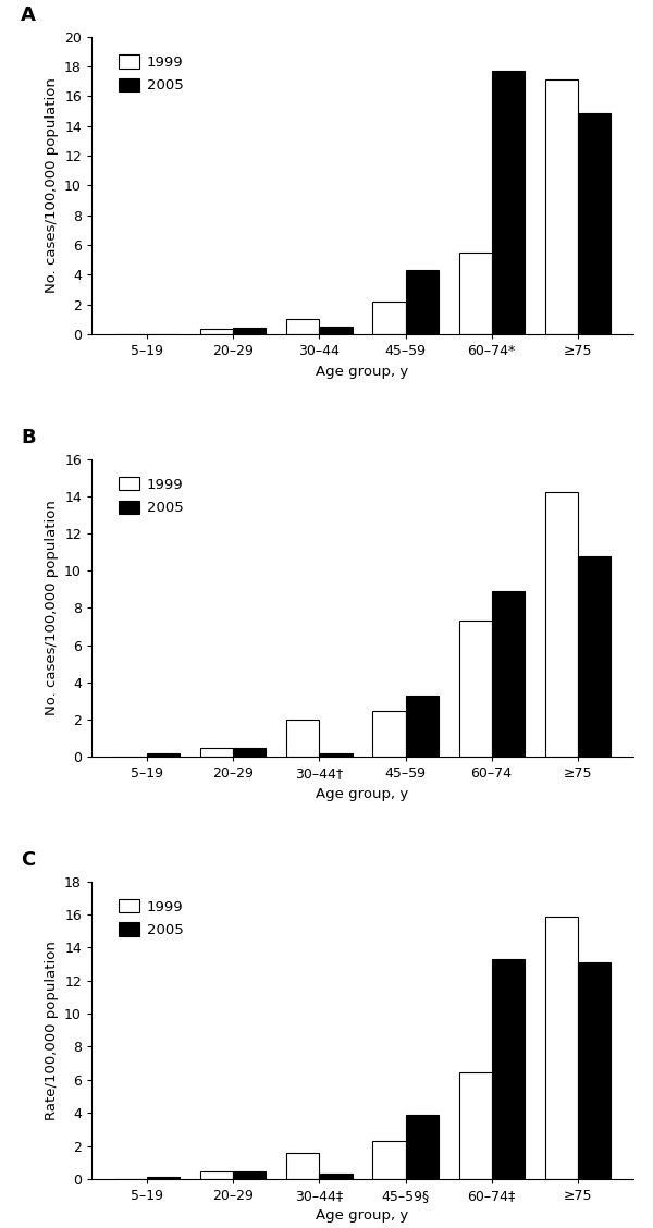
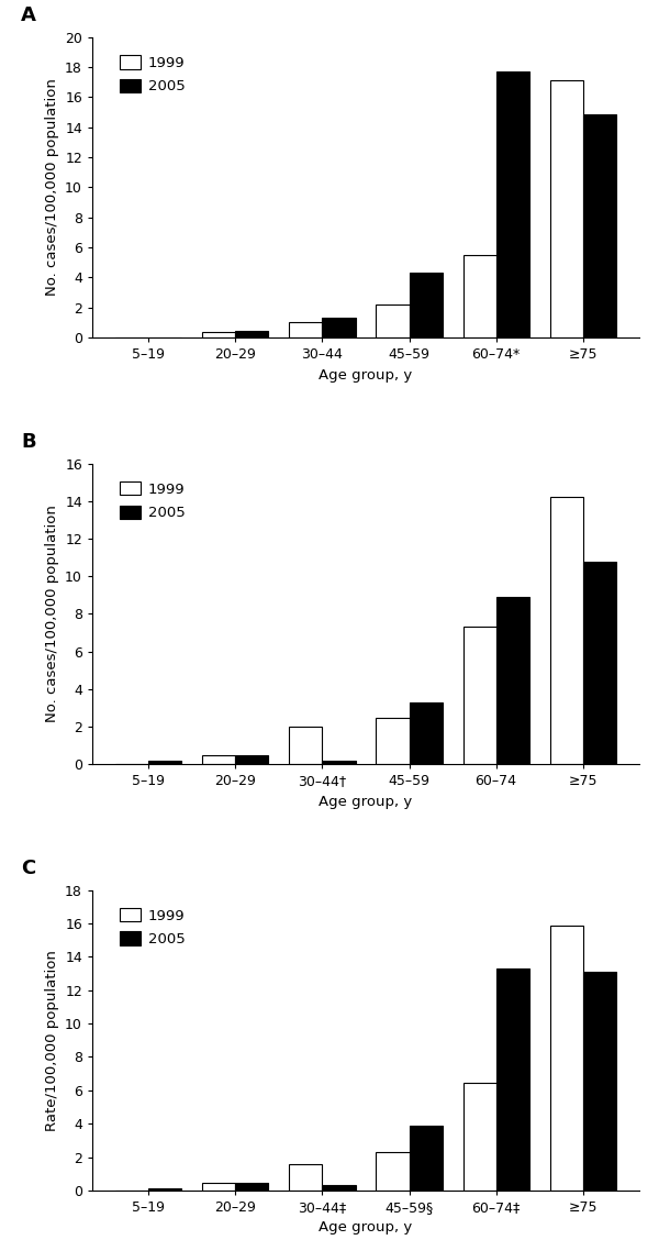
2005/30–44: 0.6 -> 1.3
